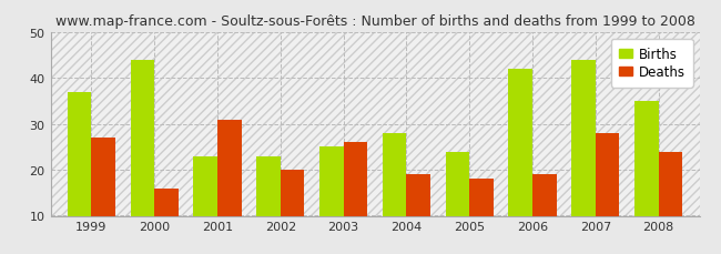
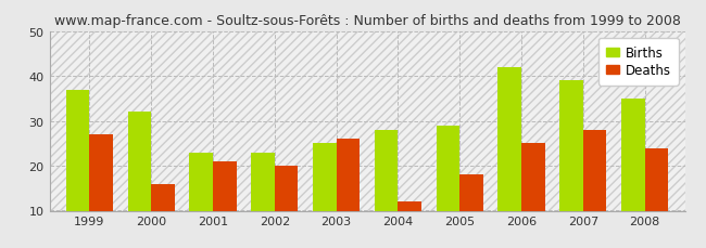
Births/2000: 44 -> 32
Deaths/2001: 31 -> 21
Deaths/2004: 19 -> 12
Births/2005: 24 -> 29
Deaths/2006: 19 -> 25
Births/2007: 44 -> 39
